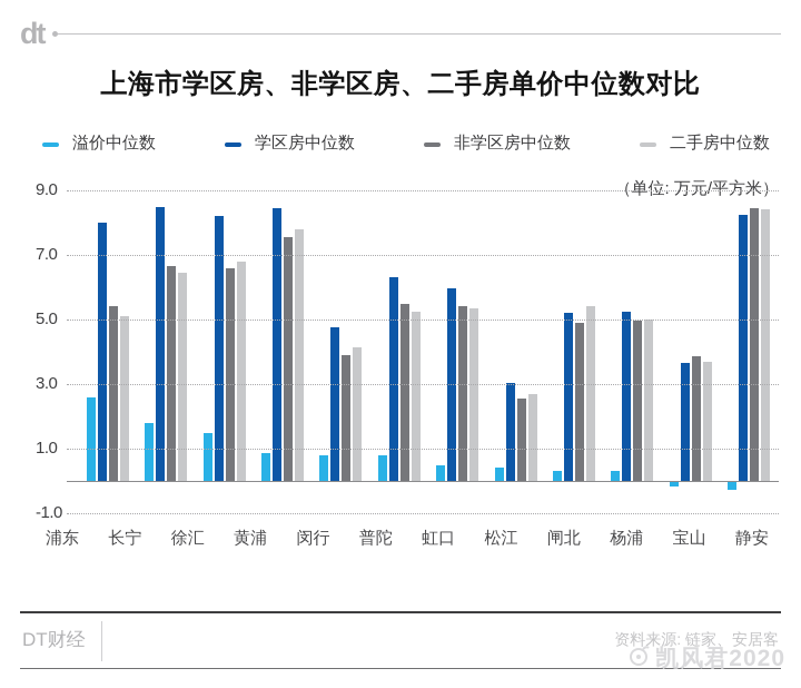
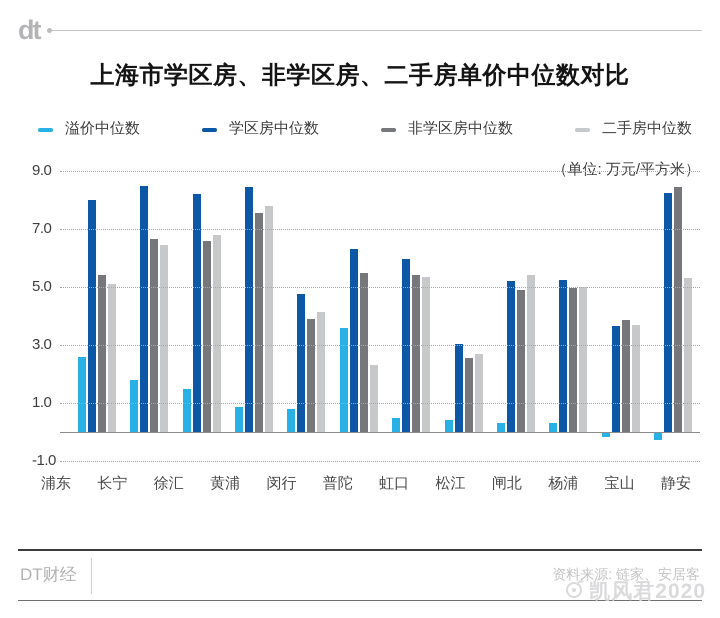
溢价中位数/普陀: 0.8 -> 3.6
二手房中位数/普陀: 5.2 -> 2.3
二手房中位数/静安: 8.4 -> 5.3
